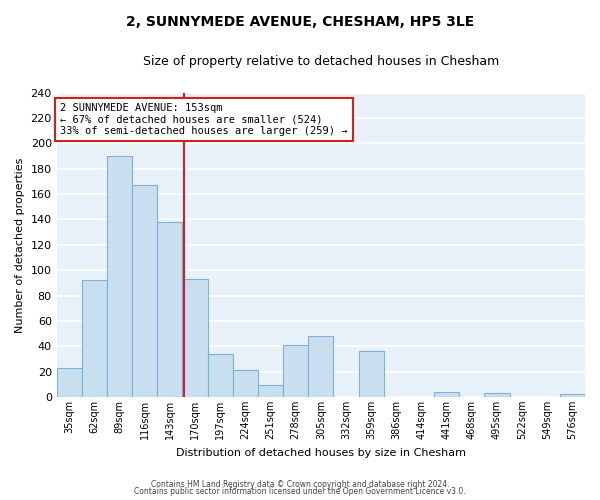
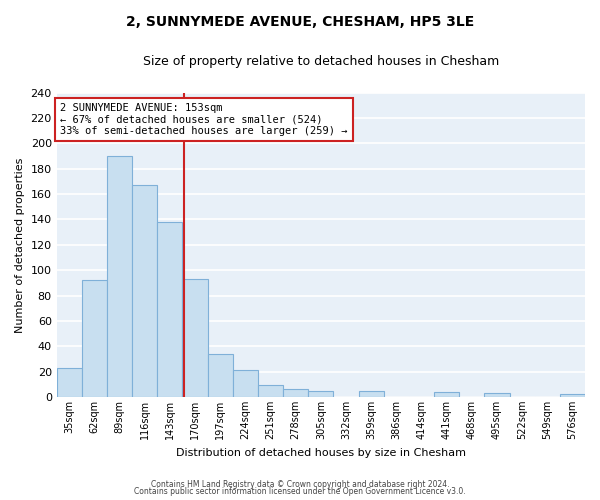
278sqm: 41 -> 6
305sqm: 48 -> 5
359sqm: 36 -> 5
